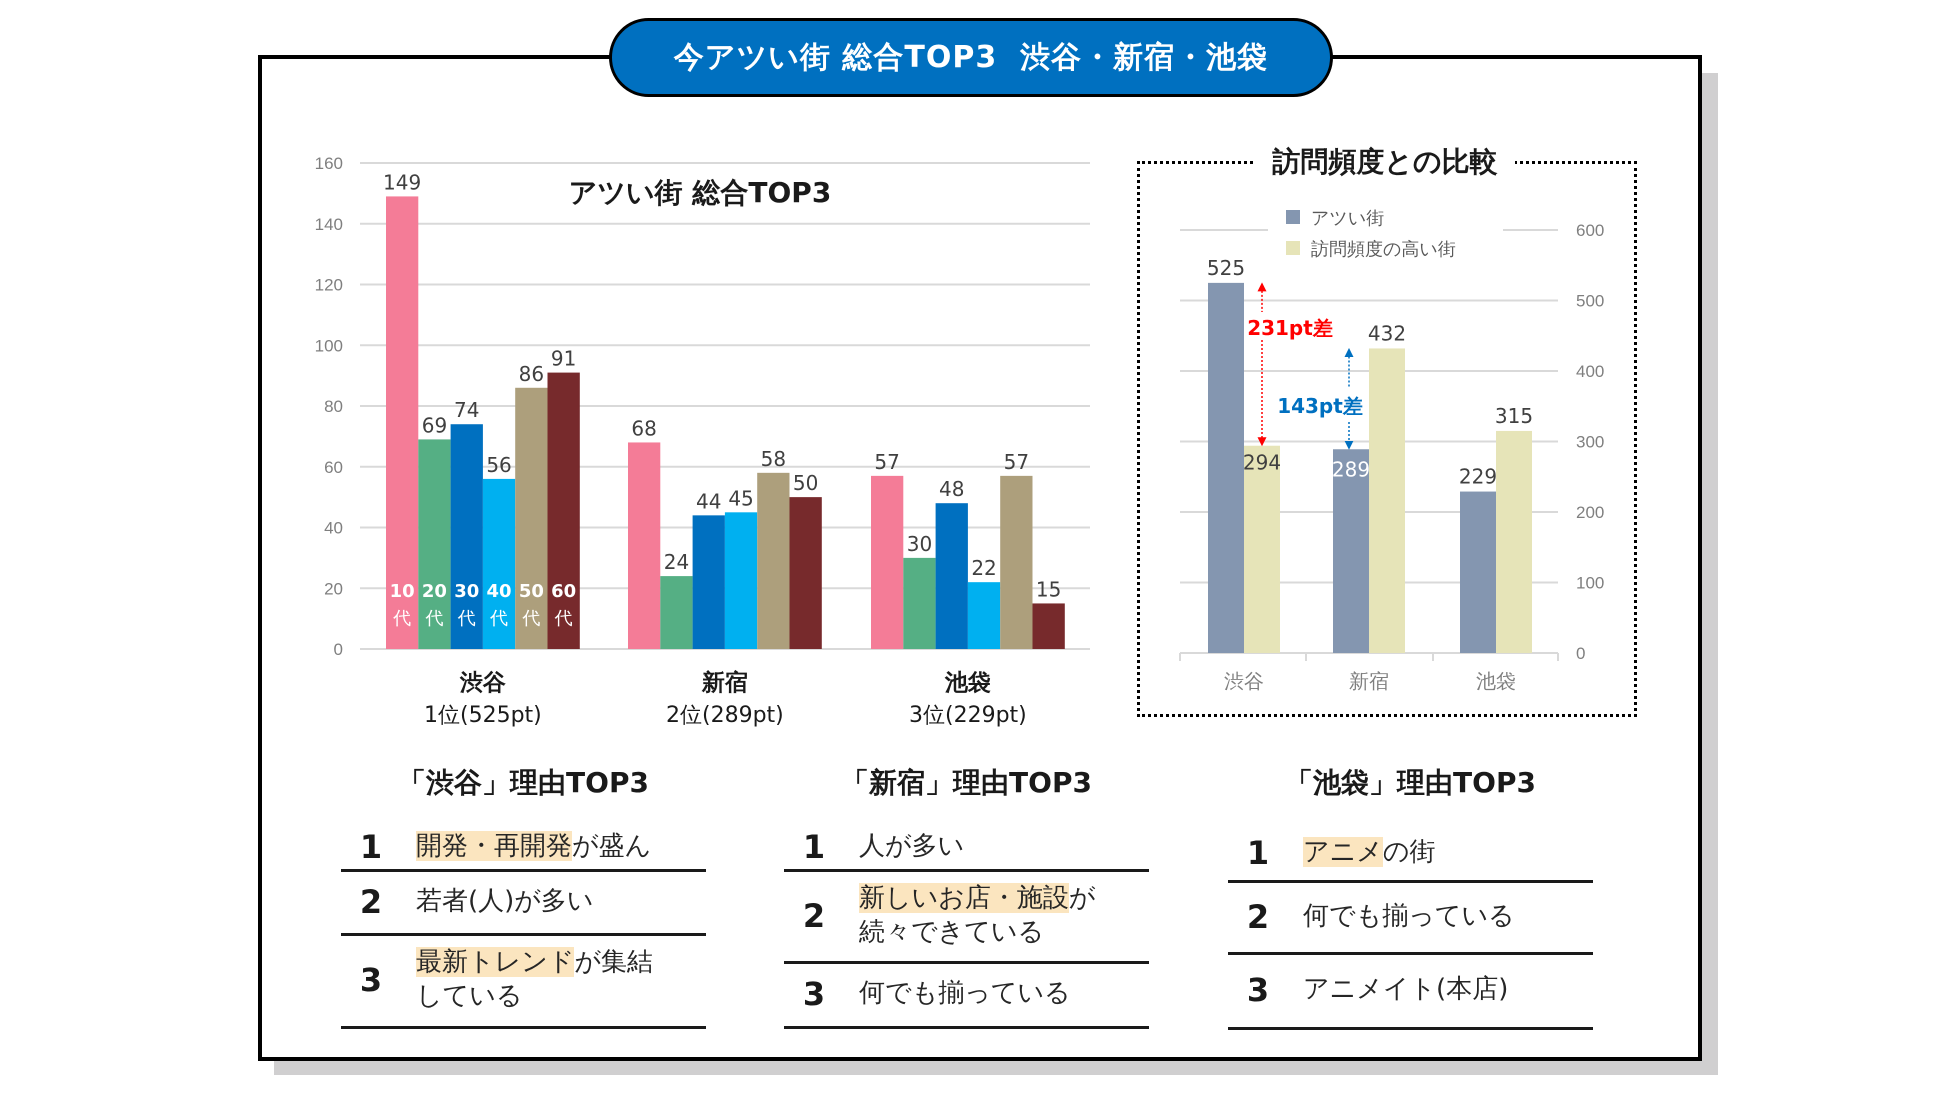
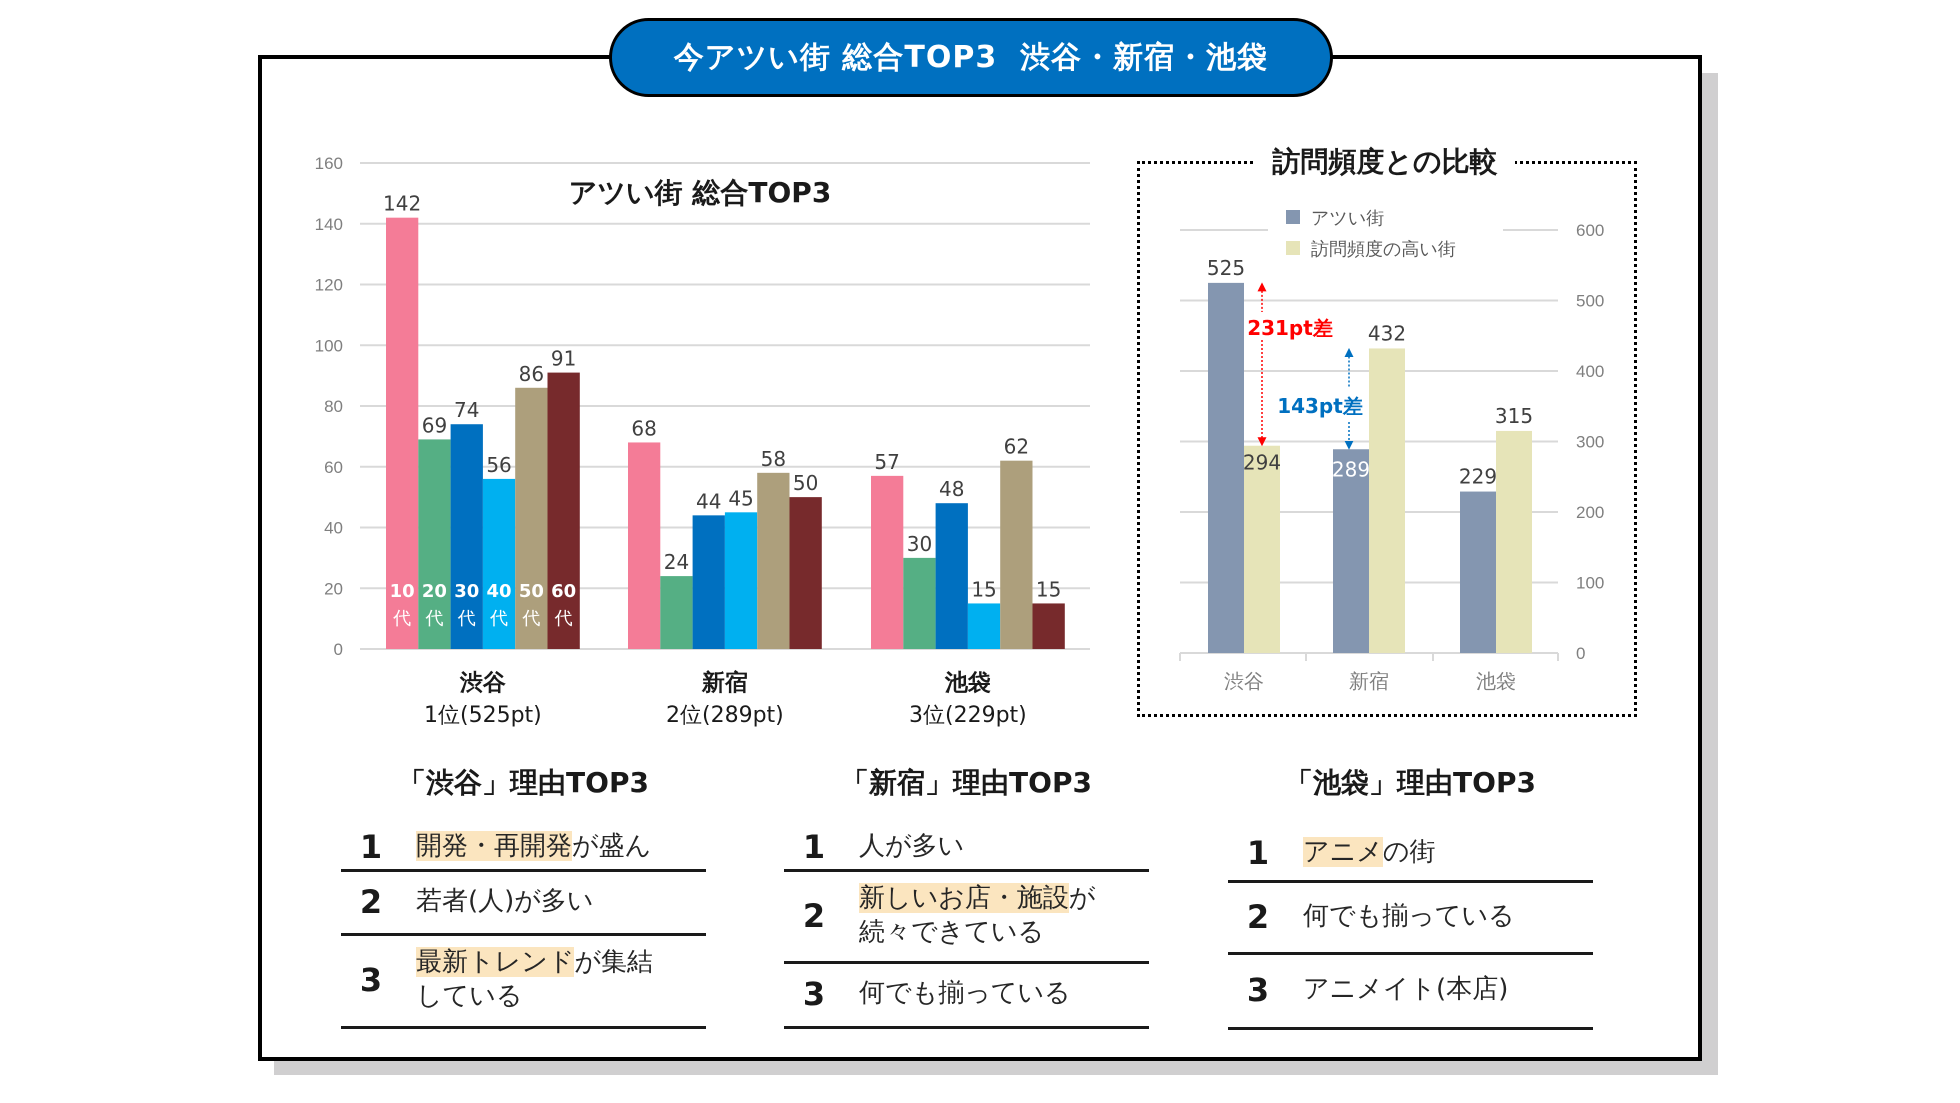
アツい街 総合TOP3/10代/渋谷: 149 -> 142
アツい街 総合TOP3/40代/池袋: 22 -> 15
アツい街 総合TOP3/50代/池袋: 57 -> 62
